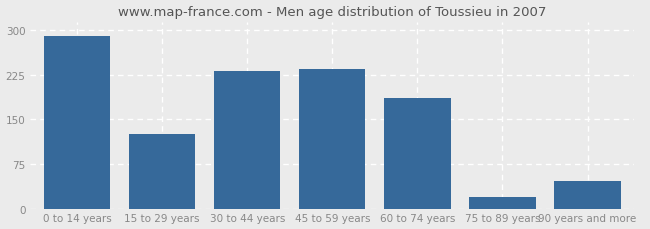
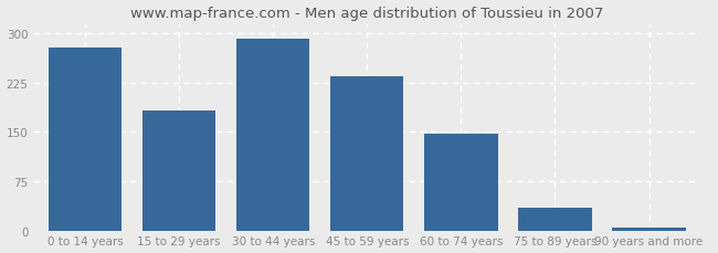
0 to 14 years: 290 -> 278
15 to 29 years: 126 -> 183
30 to 44 years: 232 -> 293
60 to 74 years: 186 -> 148
75 to 89 years: 20 -> 35
90 years and more: 46 -> 5
